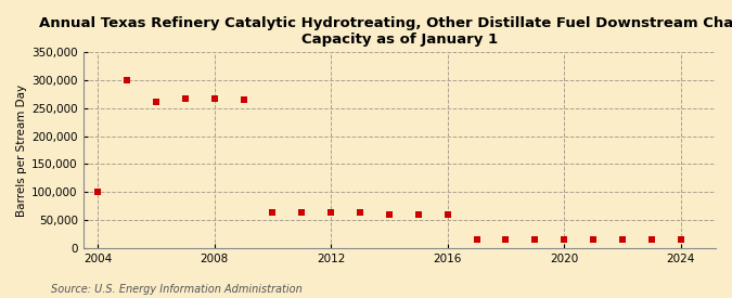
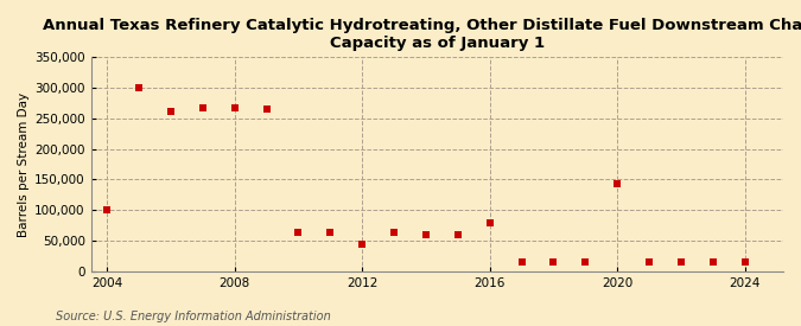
2012: 63,000 -> 44,000
2016: 60,000 -> 78,000
2020: 15,000 -> 142,000
